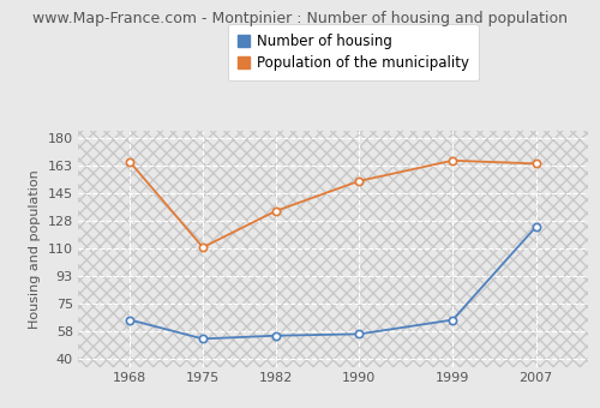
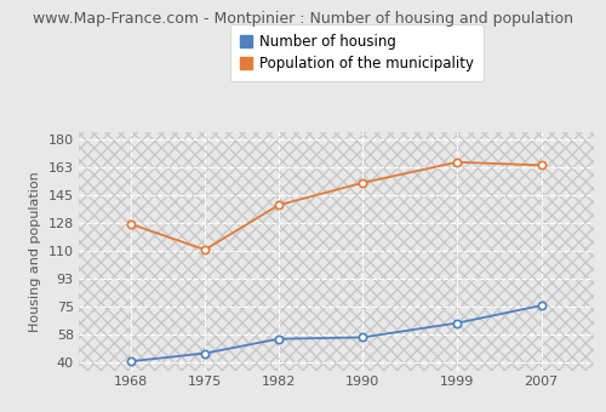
Number of housing/1968: 65 -> 41
Population of the municipality/1968: 165 -> 127
Number of housing/1975: 53 -> 46
Population of the municipality/1982: 134 -> 139
Number of housing/2007: 124 -> 76
